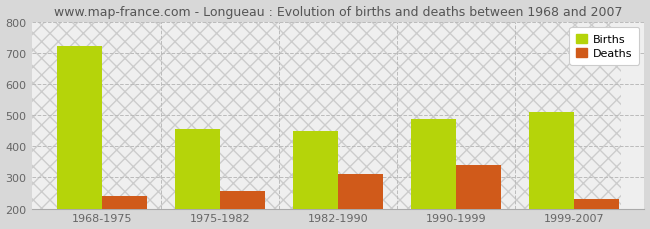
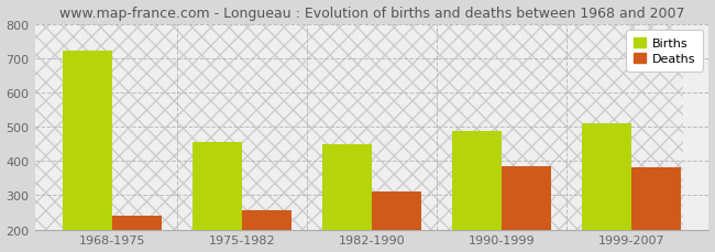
Deaths/1990-1999: 340 -> 386
Deaths/1999-2007: 230 -> 380
